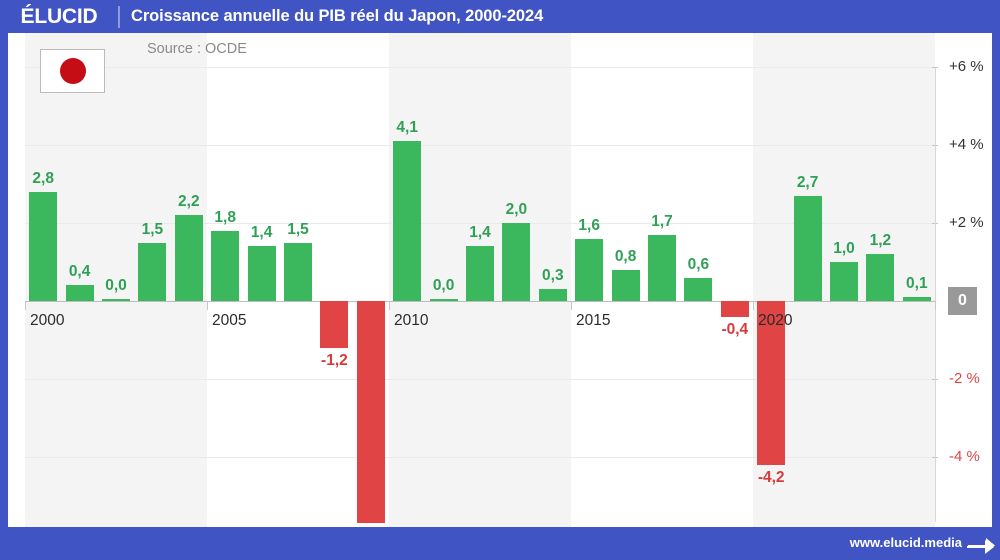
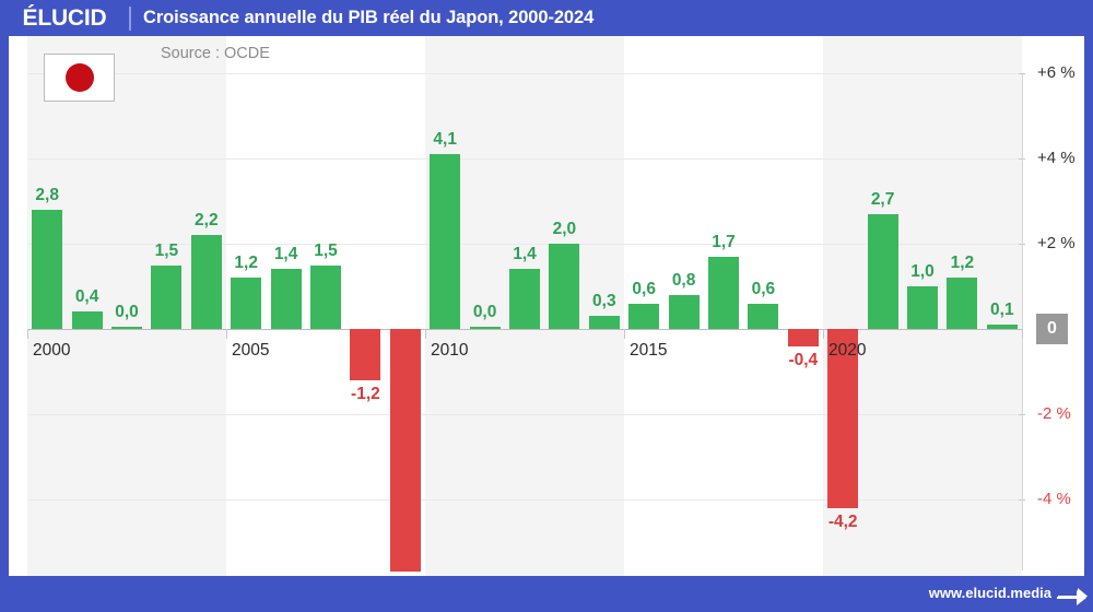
2005: 1,8 -> 1,2
2015: 1,6 -> 0,6
